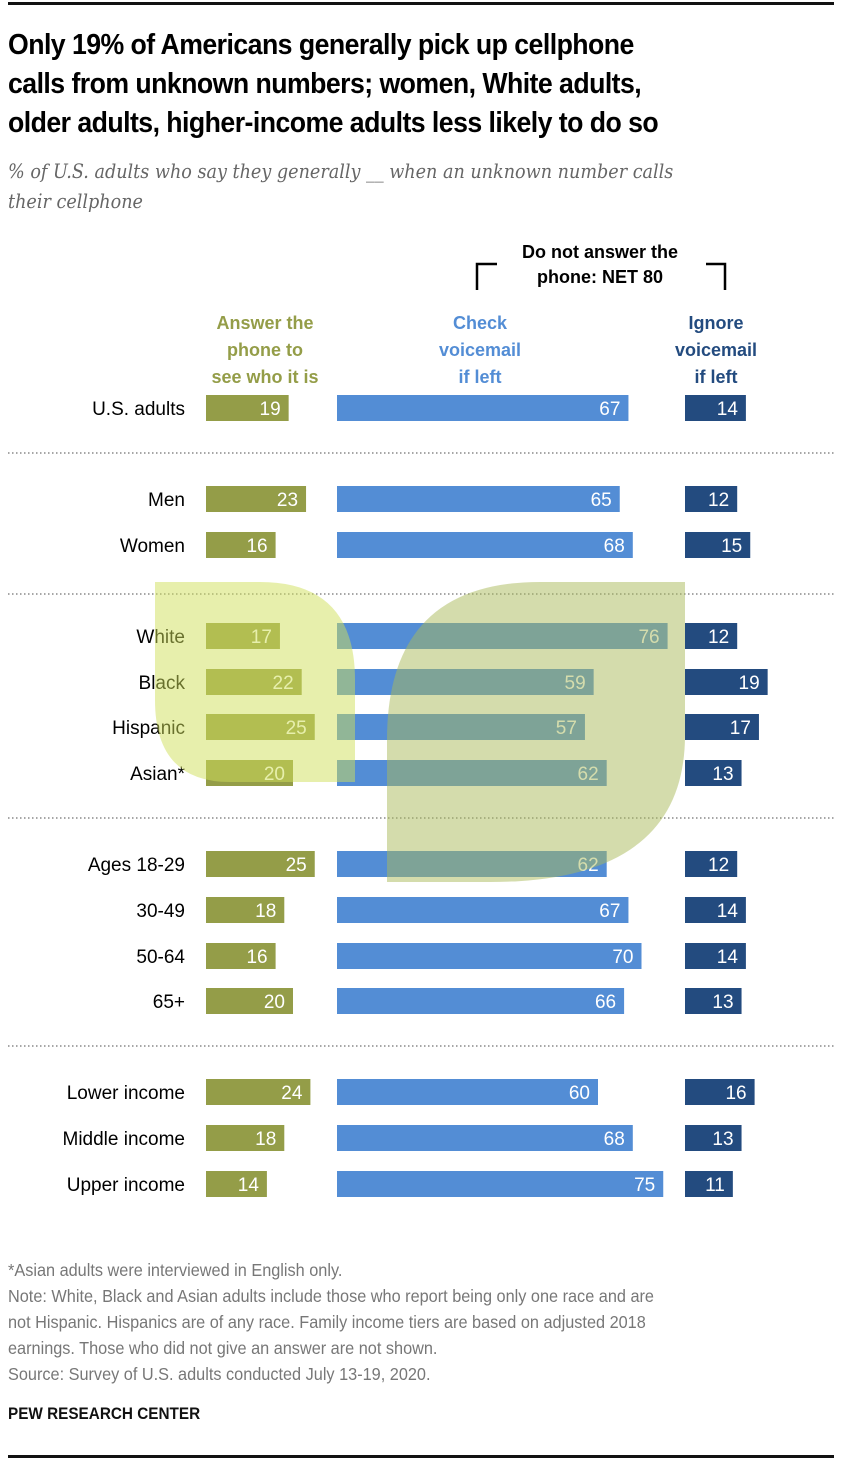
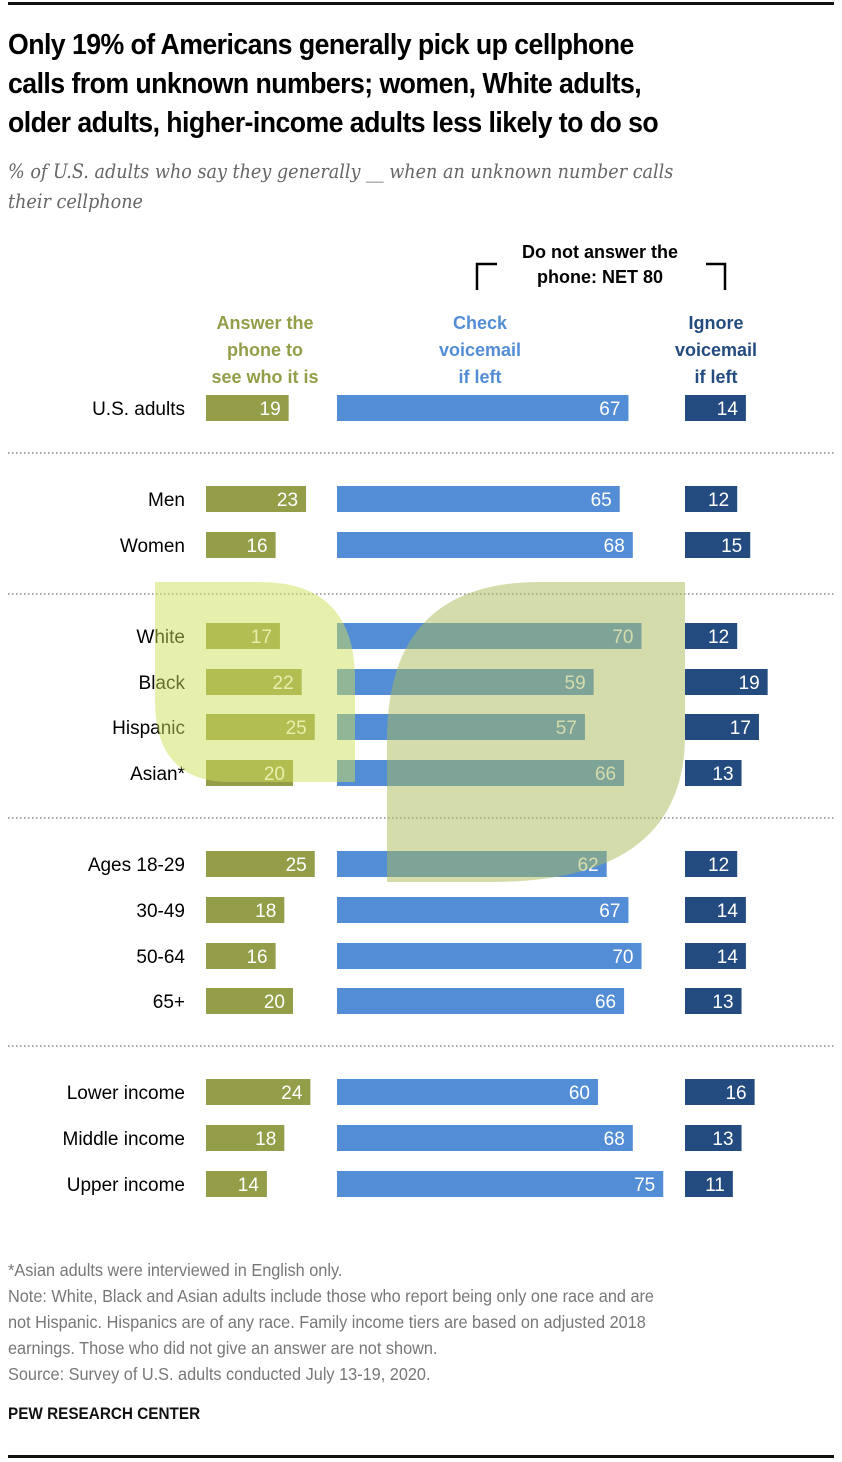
Check voicemail if left/White: 76 -> 70
Check voicemail if left/Asian*: 62 -> 66
